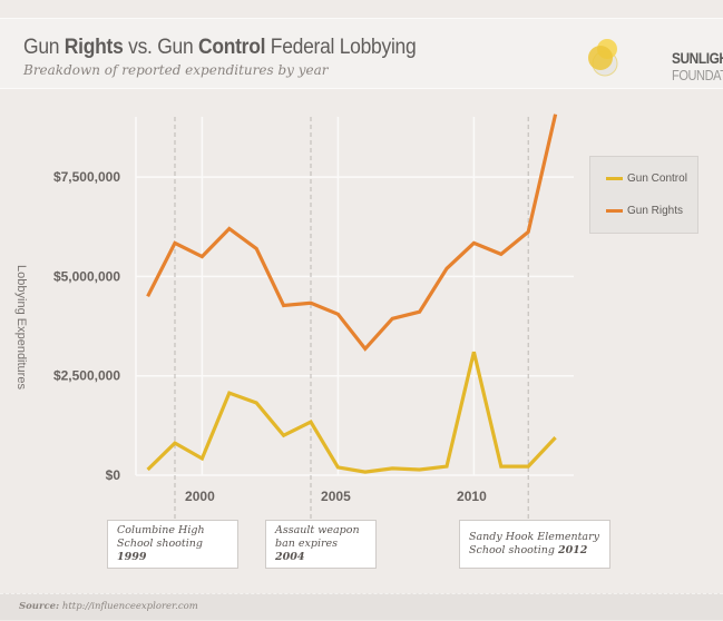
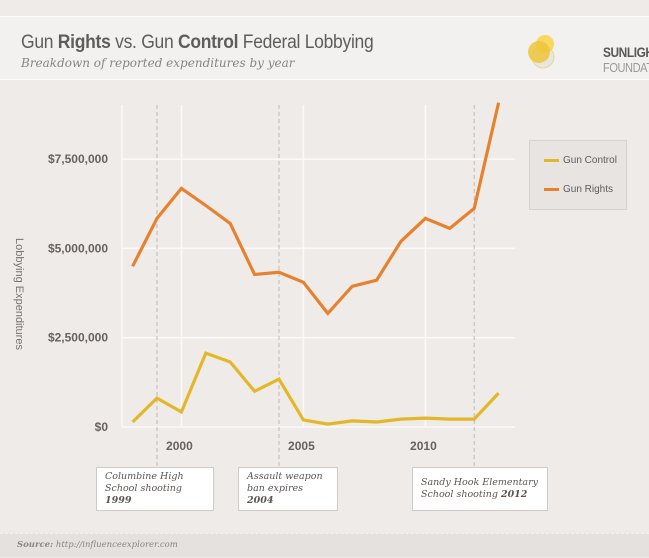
Gun Rights/2000: $5500000 -> $6700000
Gun Control/2010: $3100000 -> $200000
